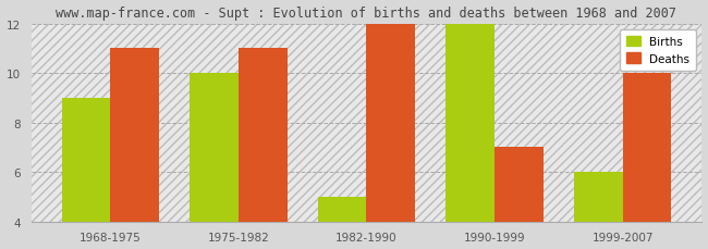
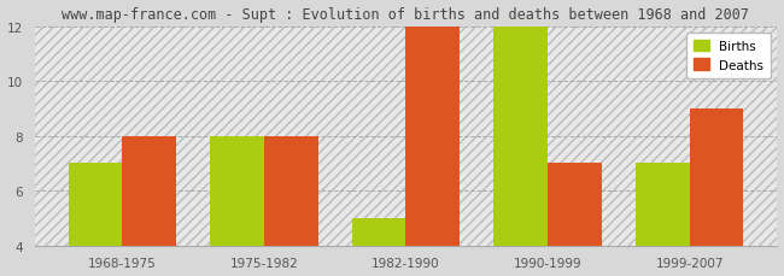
Births/1968-1975: 9 -> 7
Deaths/1968-1975: 11 -> 8
Births/1975-1982: 10 -> 8
Deaths/1975-1982: 11 -> 8
Births/1999-2007: 6 -> 7
Deaths/1999-2007: 10 -> 9
